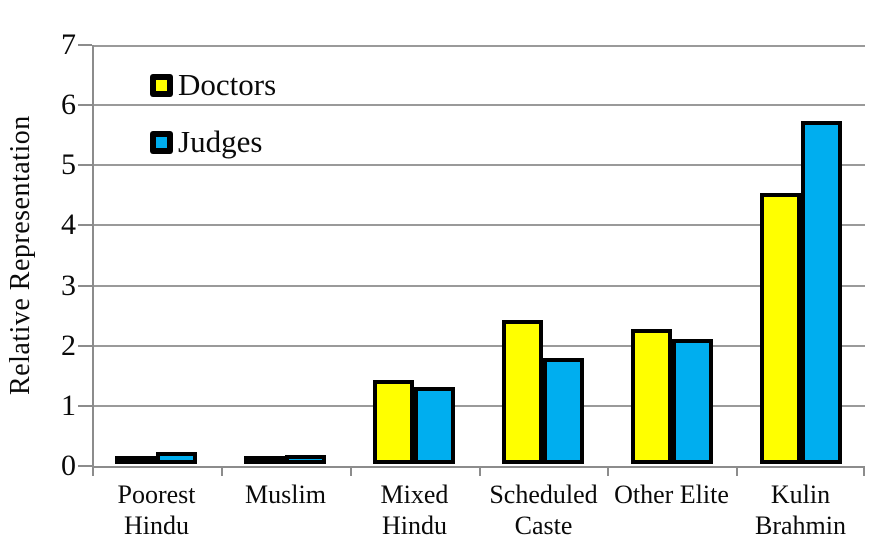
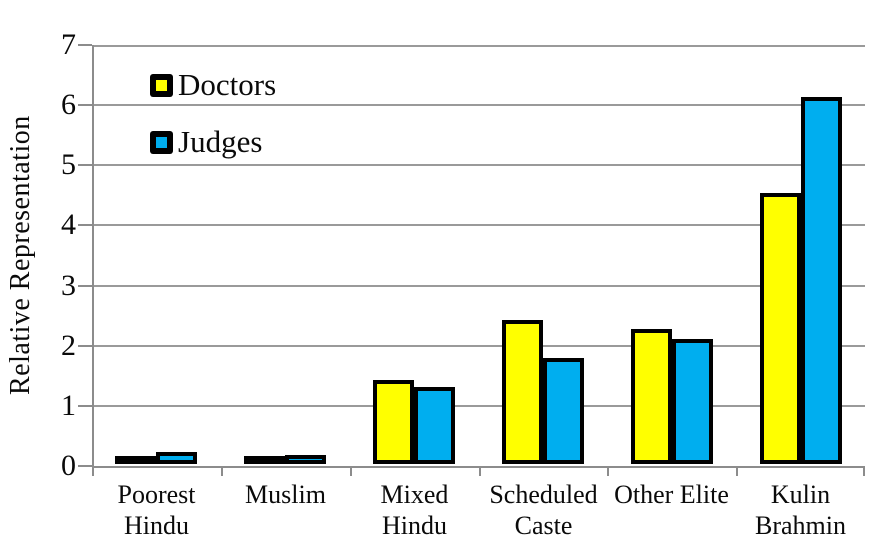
Judges/Kulin Brahmin: 5.7 -> 6.1
